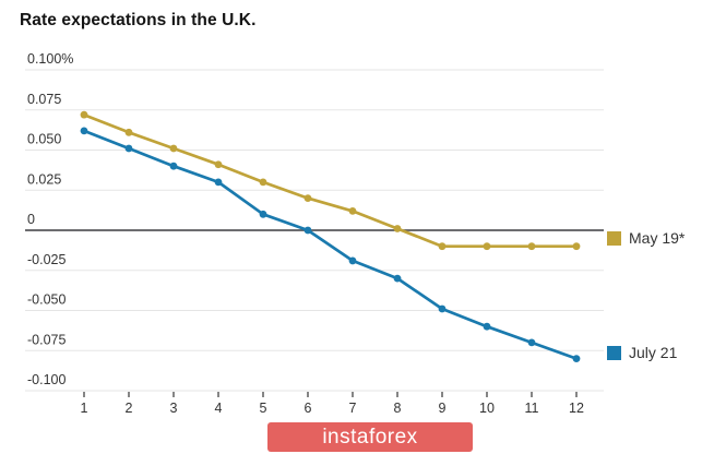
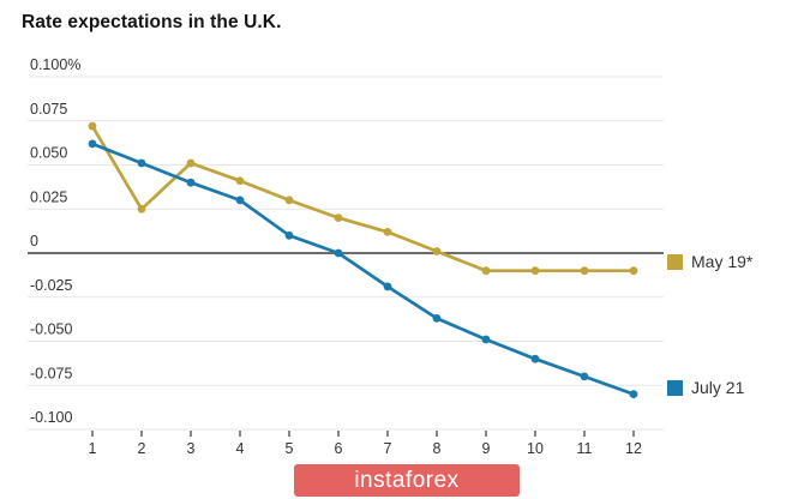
May 19*/2: 0.061% -> 0.025%
July 21/8: -0.030% -> -0.037%
